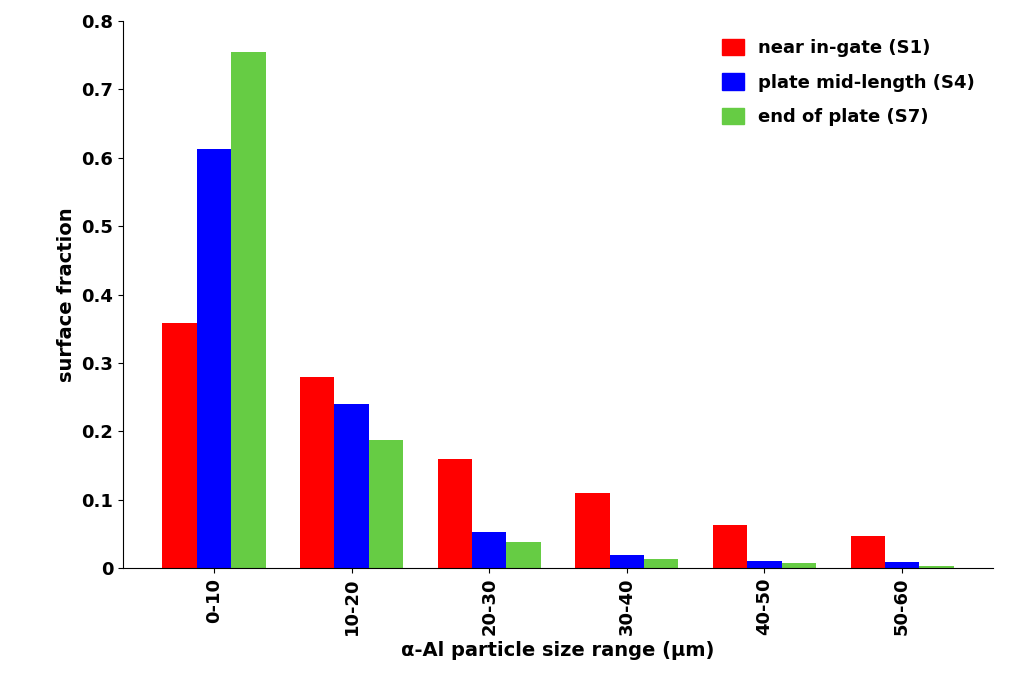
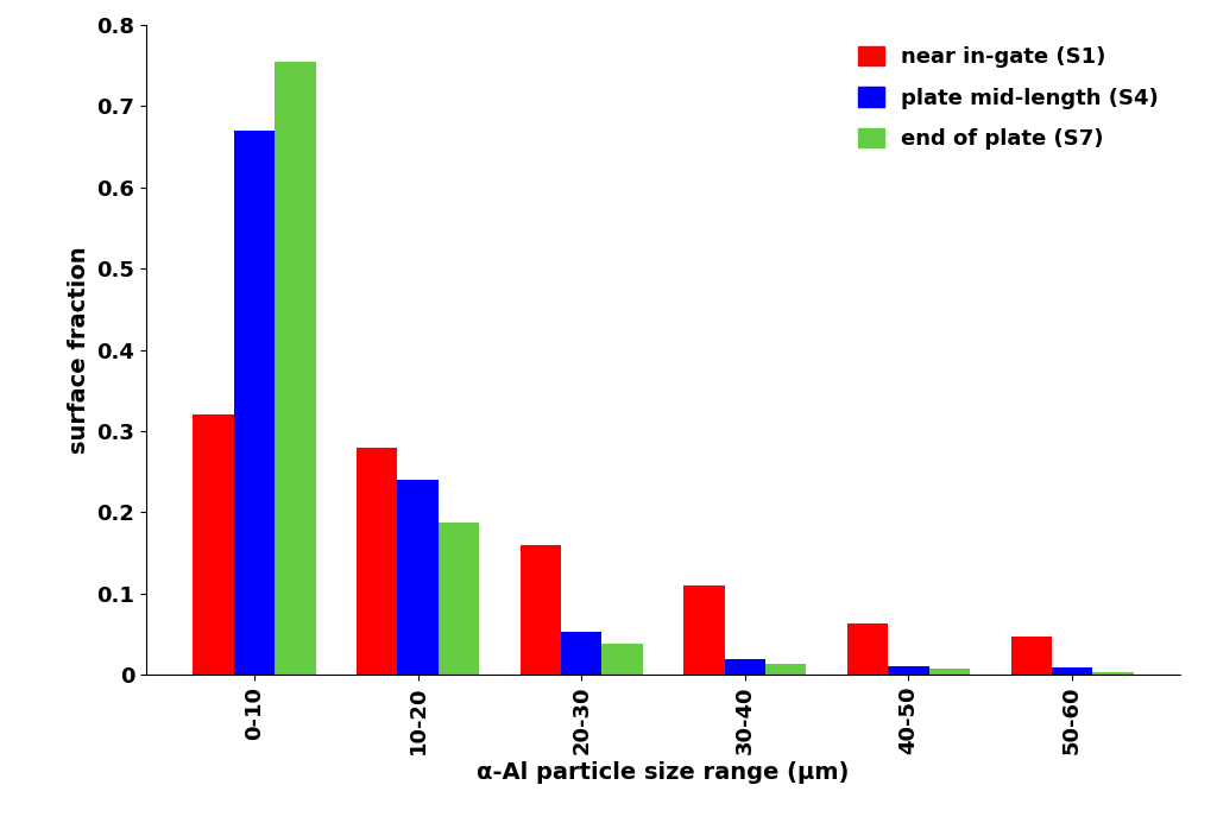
near in-gate (S1)/0-10: 0.358 -> 0.320
plate mid-length (S4)/0-10: 0.612 -> 0.670
